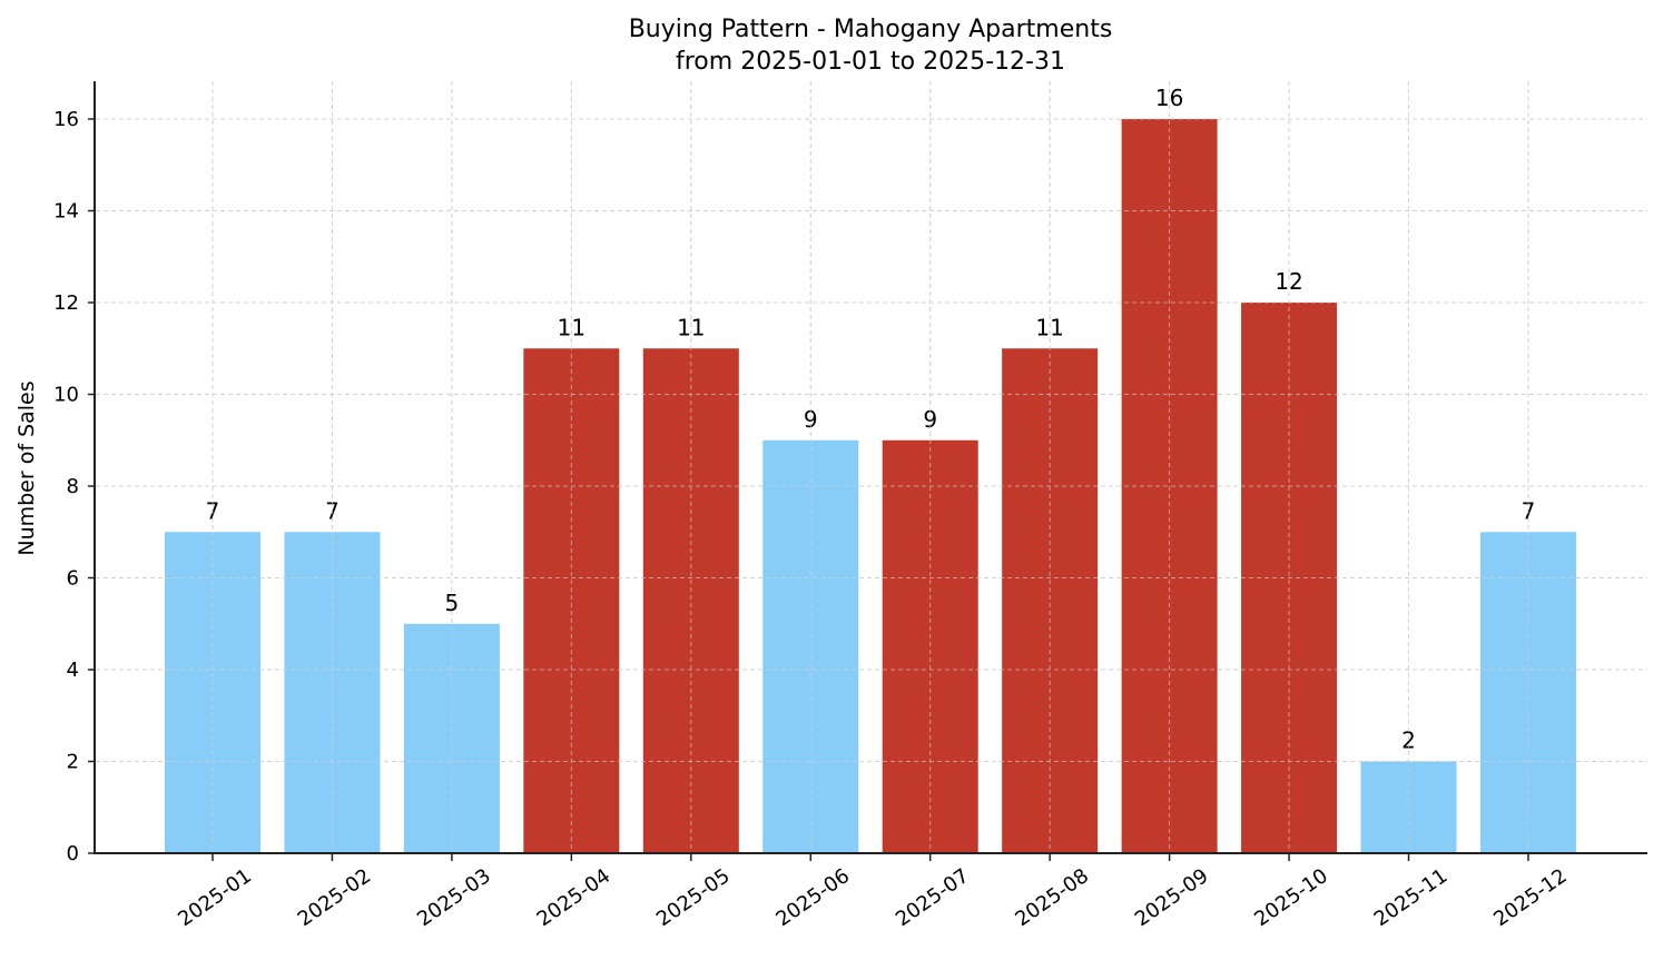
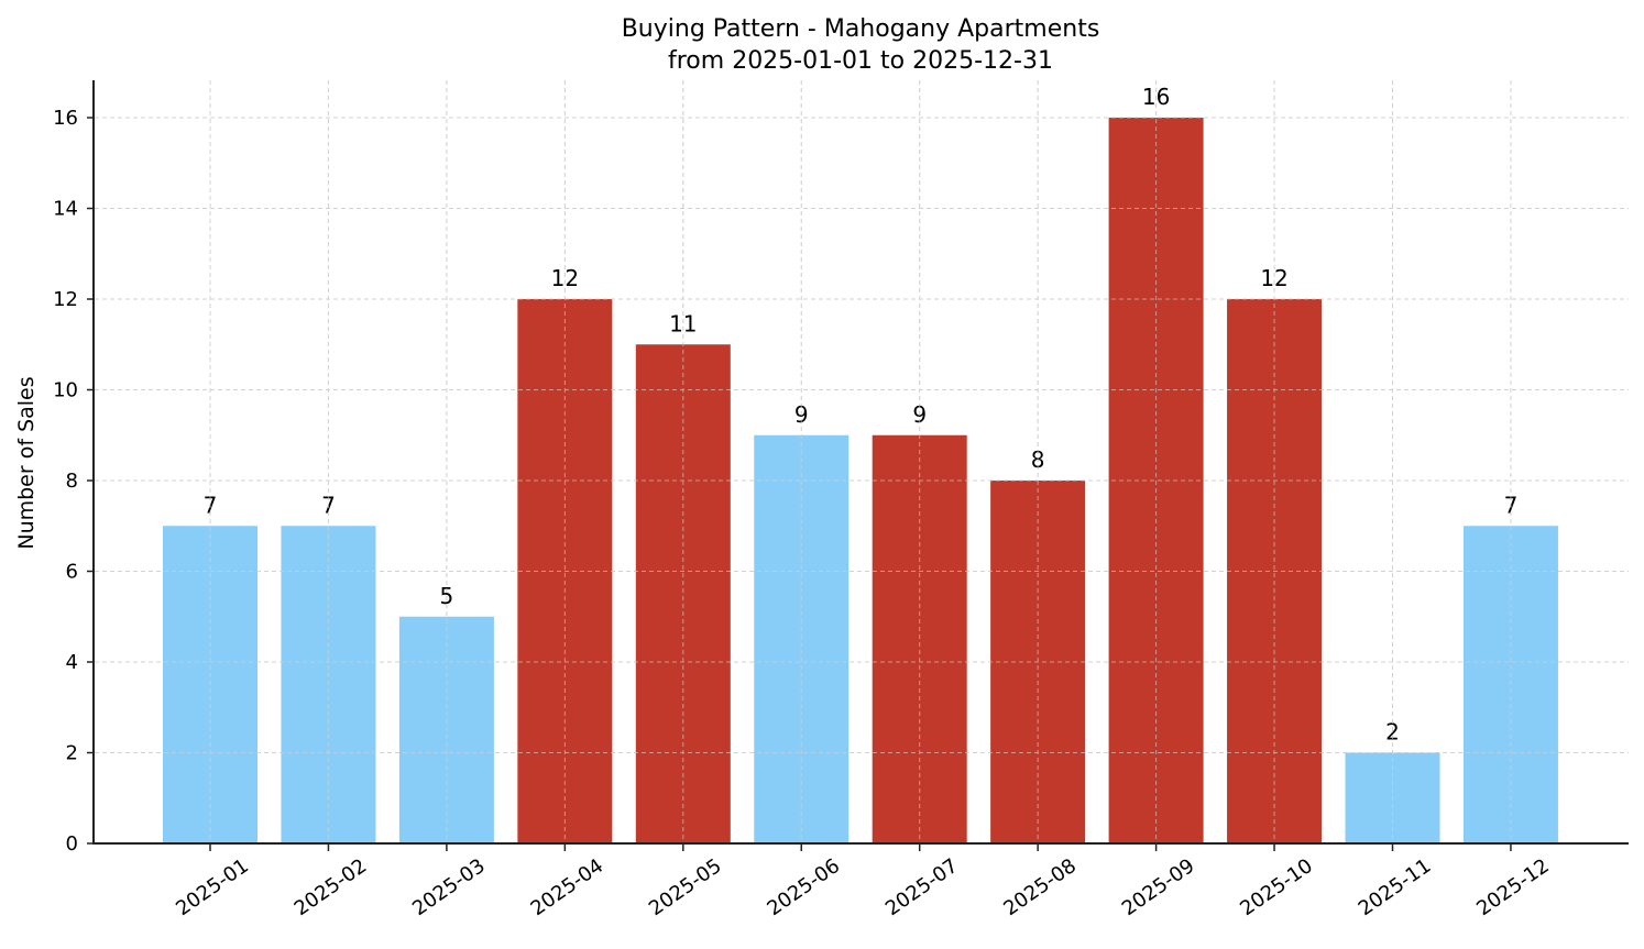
2025-04: 11 -> 12
2025-08: 11 -> 8
